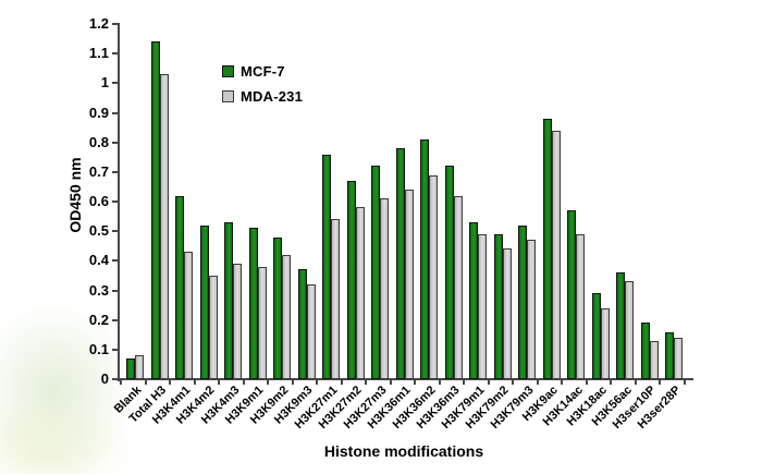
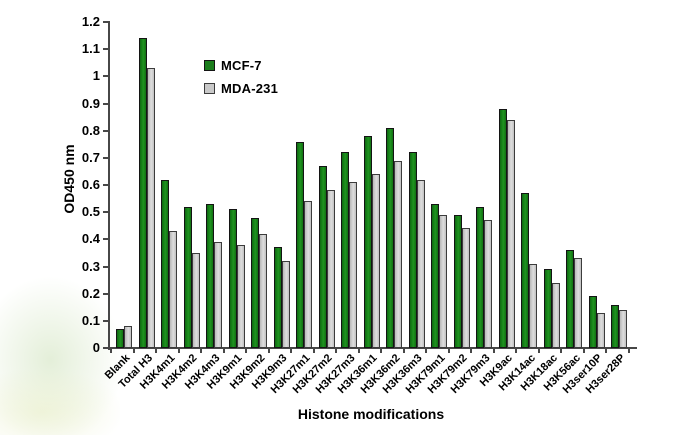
MDA-231/H3K14ac: 0.49 -> 0.31
